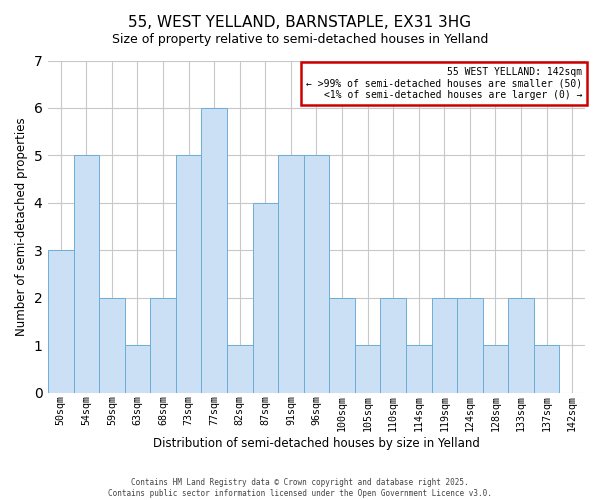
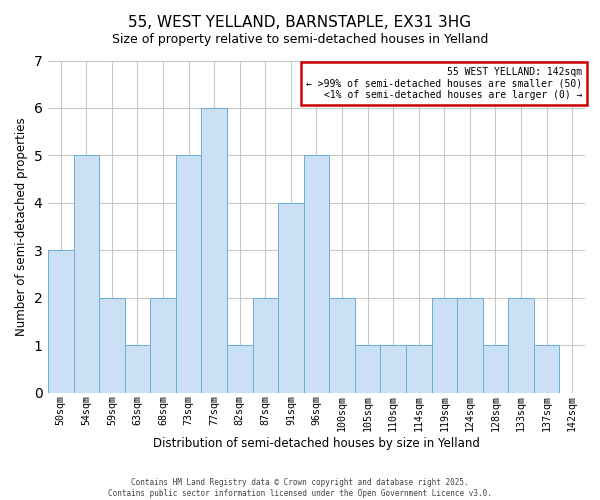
87sqm: 4 -> 2
91sqm: 5 -> 4
110sqm: 2 -> 1
